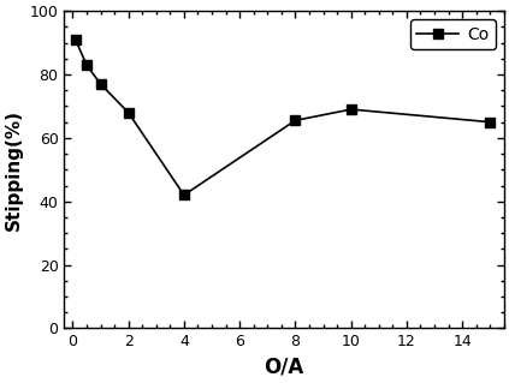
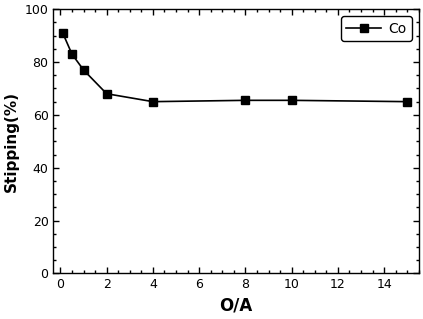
4: 42.0 -> 65.0
10: 69.0 -> 65.5
